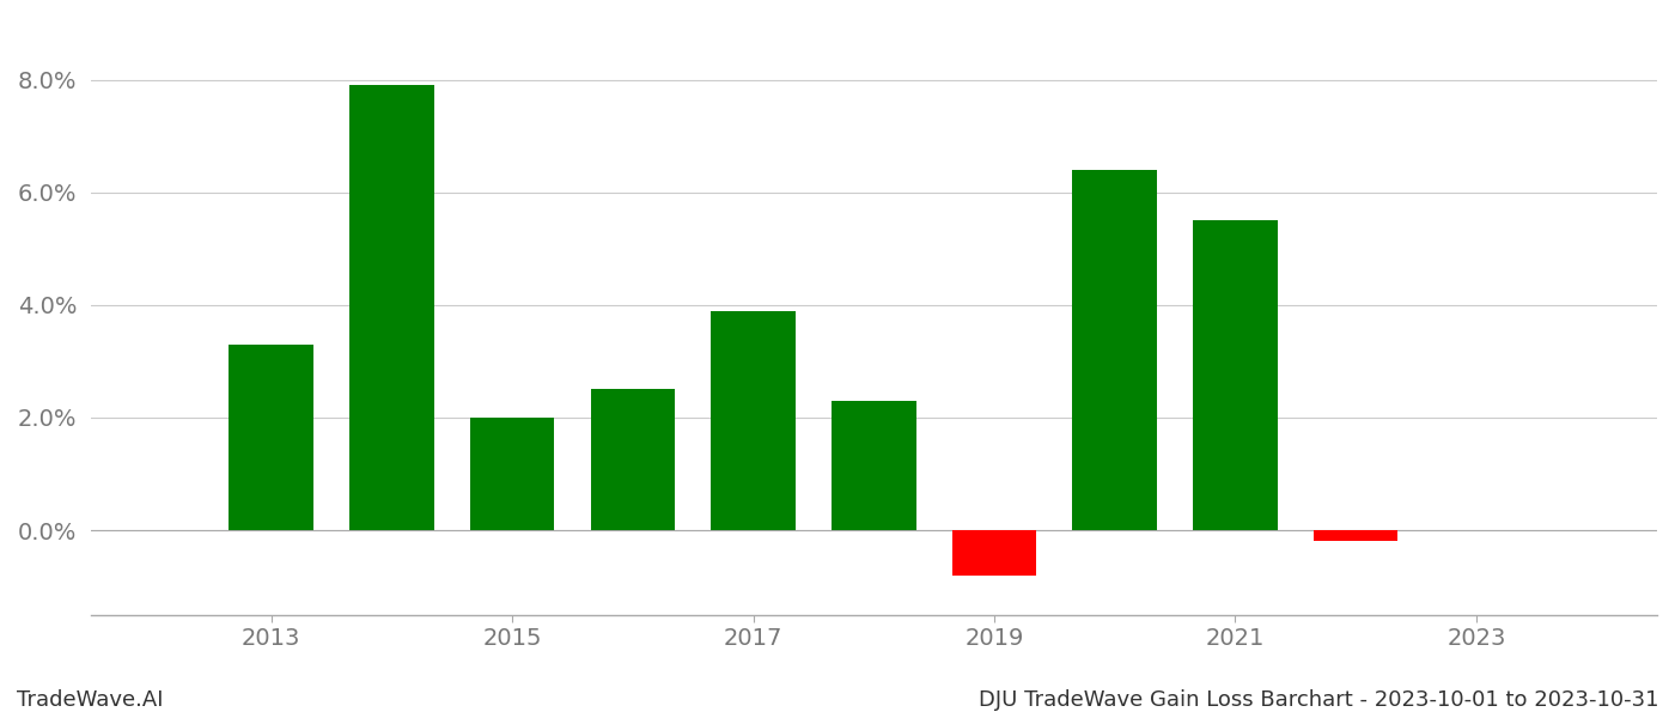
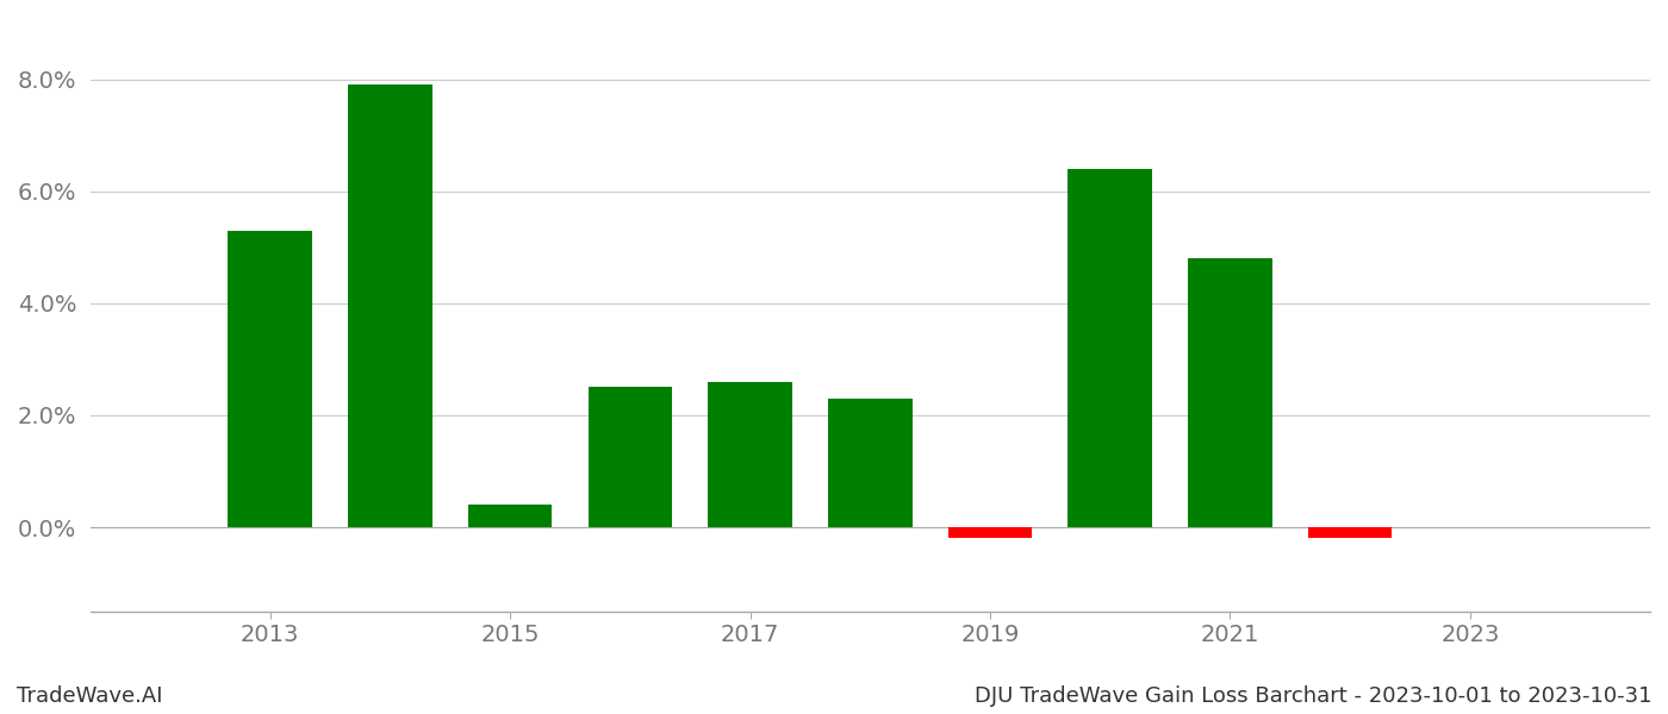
2013: 3.3% -> 5.3%
2015: 2.0% -> 0.4%
2017: 3.9% -> 2.6%
2019: -0.8% -> -0.2%
2021: 5.5% -> 4.8%
